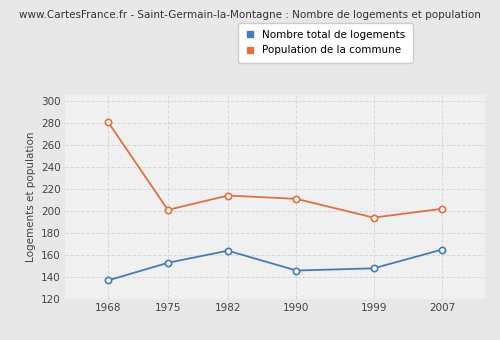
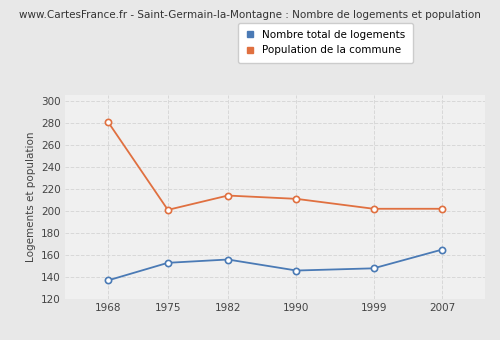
Nombre total de logements/1982: 164 -> 156
Population de la commune/1999: 194 -> 202
